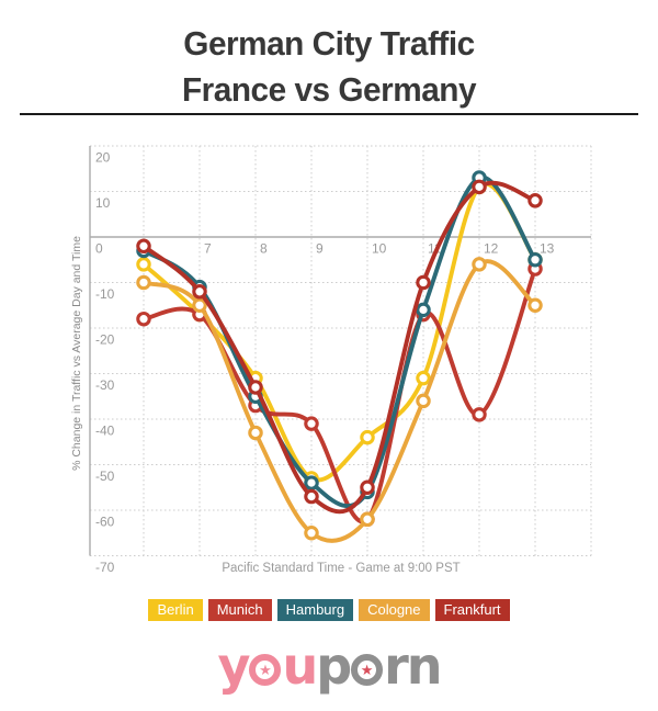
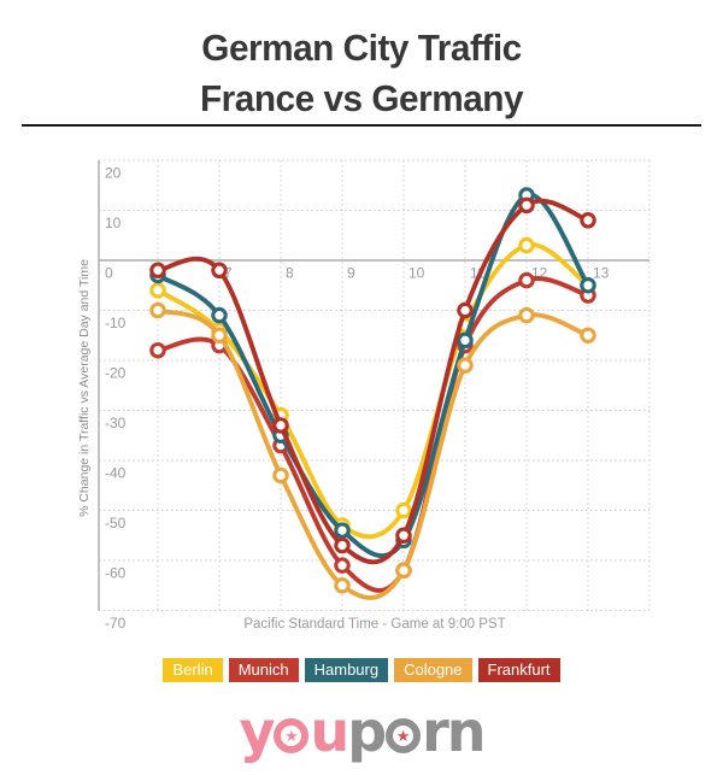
Berlin/7: -17 -> -14
Frankfurt/7: -12 -> -2
Munich/9: -41 -> -61
Berlin/10: -44 -> -50
Berlin/11: -31 -> -13
Cologne/11: -36 -> -21
Berlin/12: 11 -> 3
Munich/12: -39 -> -4
Cologne/12: -6 -> -11
